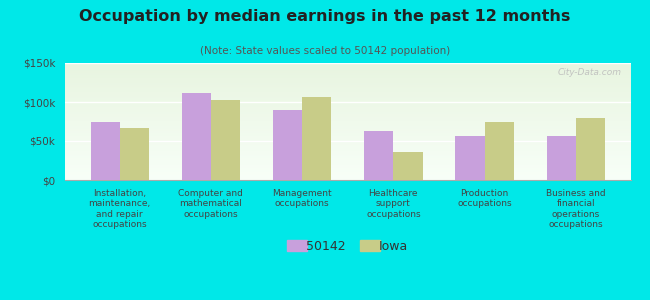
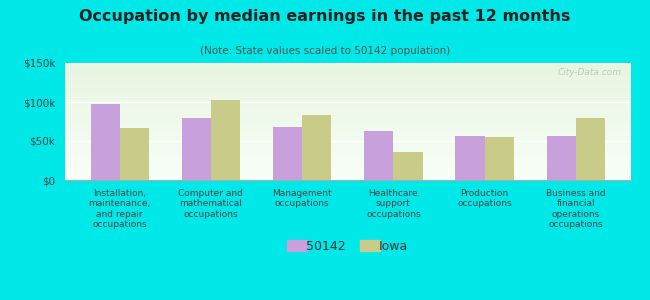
50142/Installation, maintenance, and repair occupations: $74k -> $98k
50142/Computer and mathematical occupations: $112k -> $80k
50142/Management occupations: $90k -> $68k
Iowa/Management occupations: $106k -> $83k
Iowa/Production occupations: $74k -> $55k
